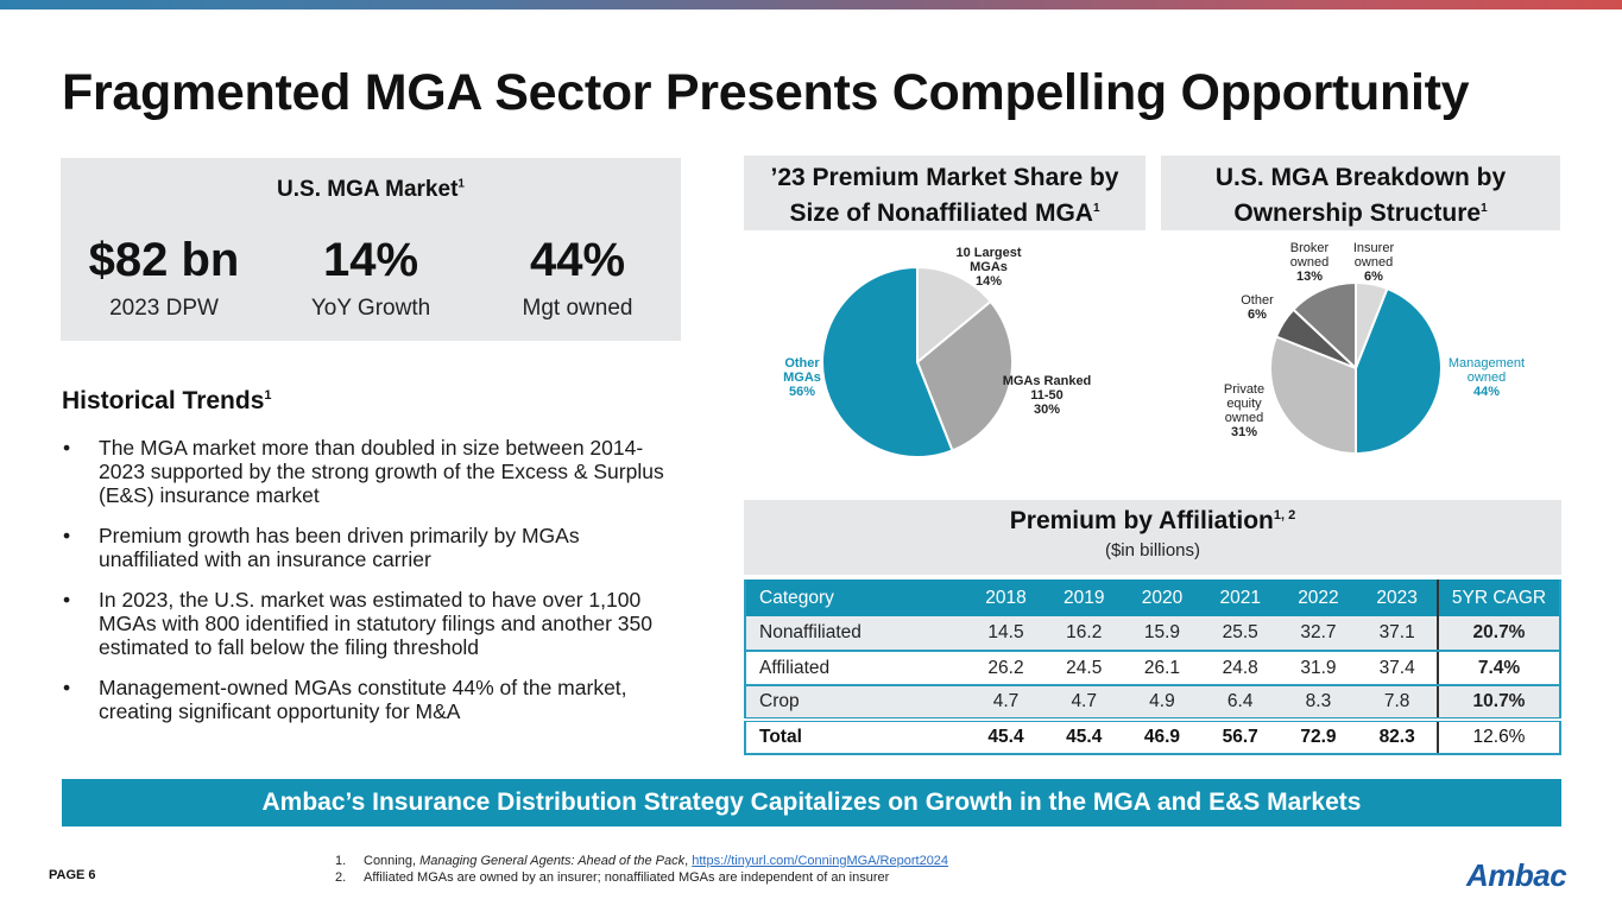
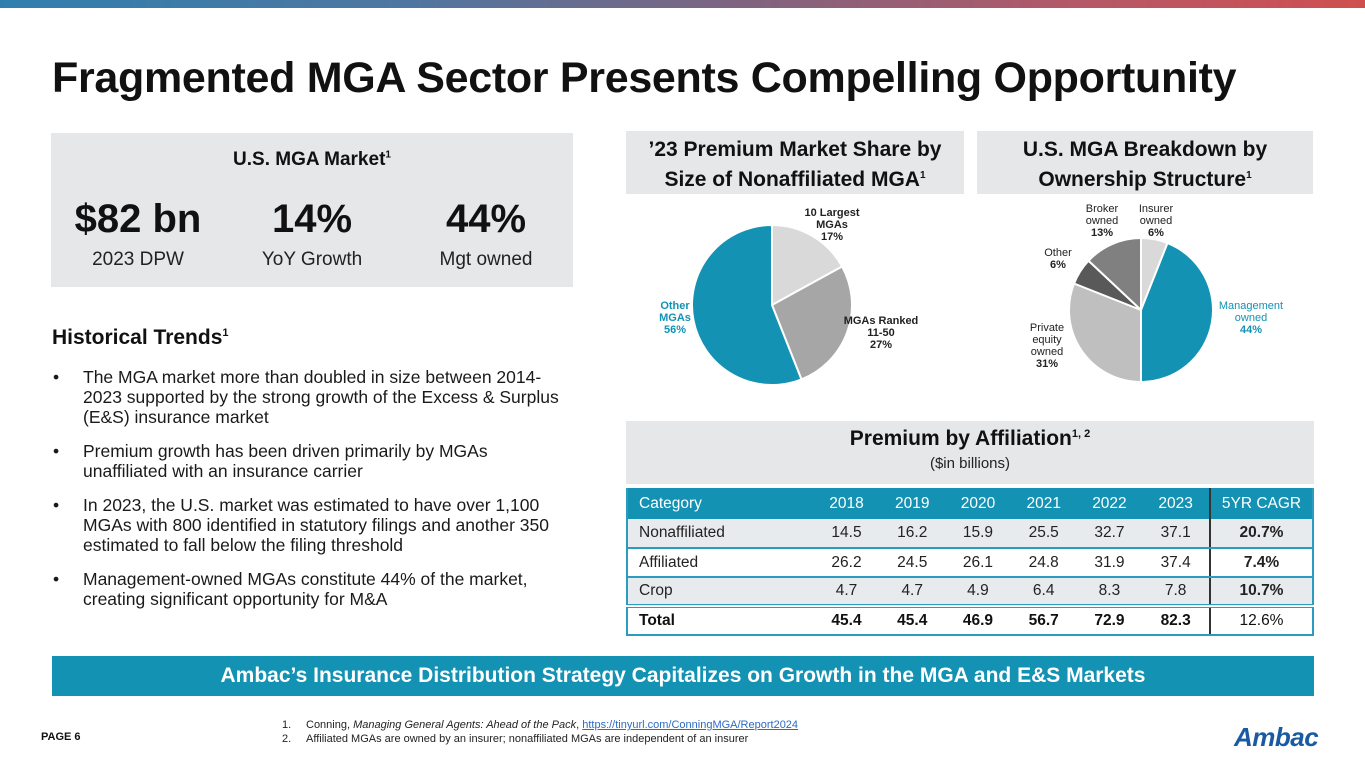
’23 Premium Market Share by Size of Nonaffiliated MGA/10 Largest MGAs: 14% -> 17%
’23 Premium Market Share by Size of Nonaffiliated MGA/MGAs Ranked 11-50: 30% -> 27%
